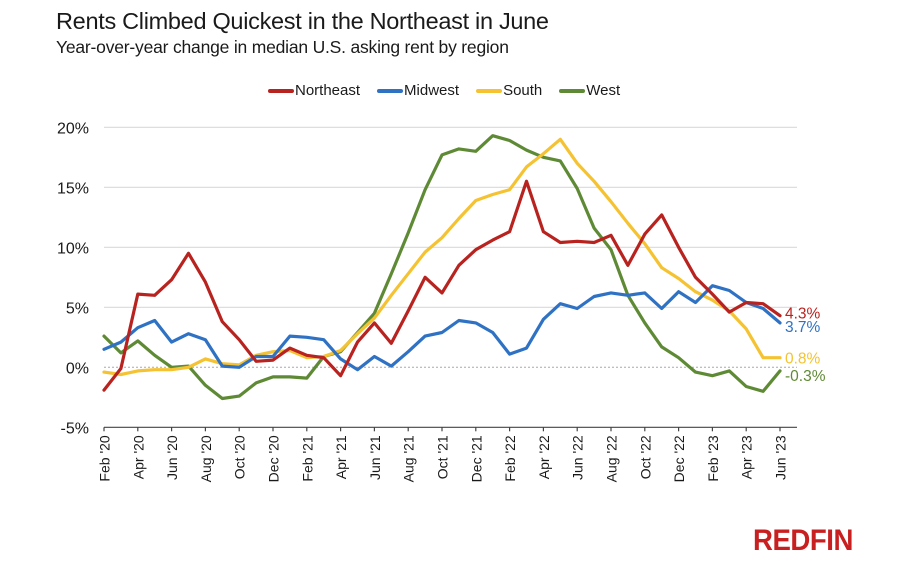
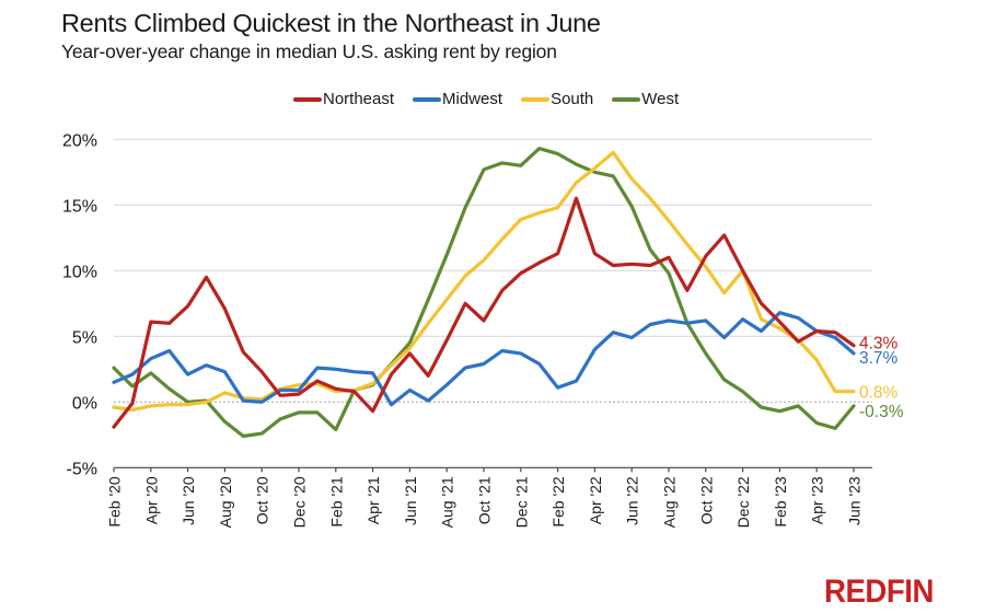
West/Feb '21: -0.9% -> -2.1%
Midwest/Apr '21: 0.7% -> 2.2%
South/Dec '22: 7.4% -> 10.0%
